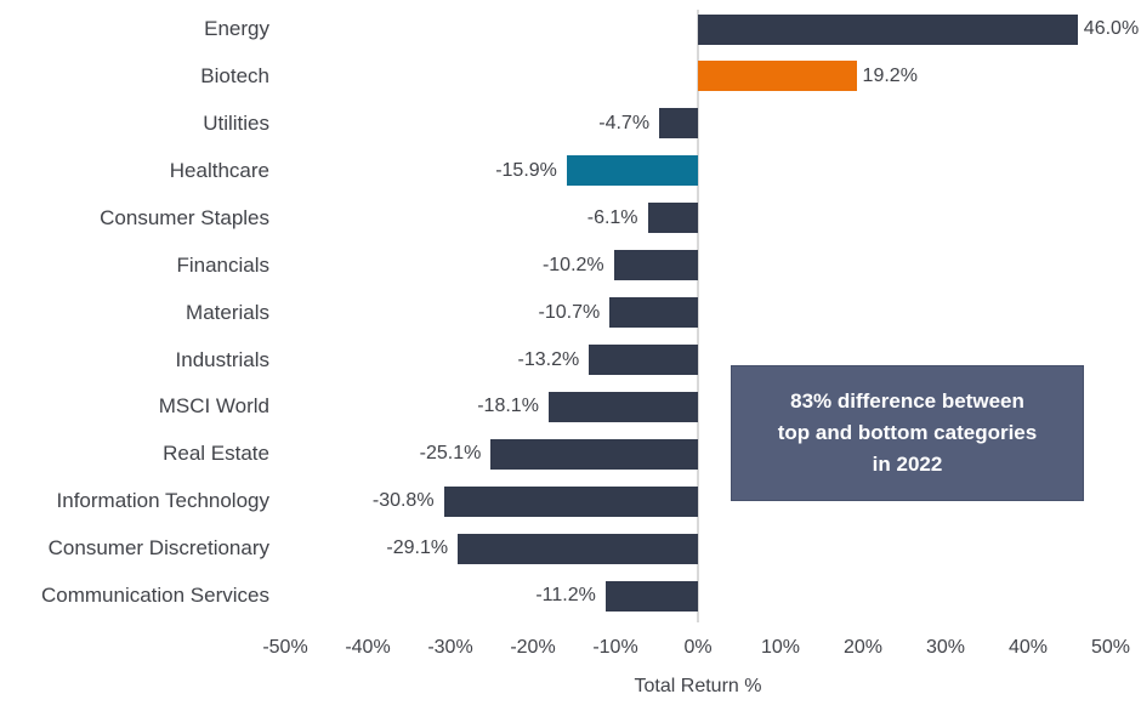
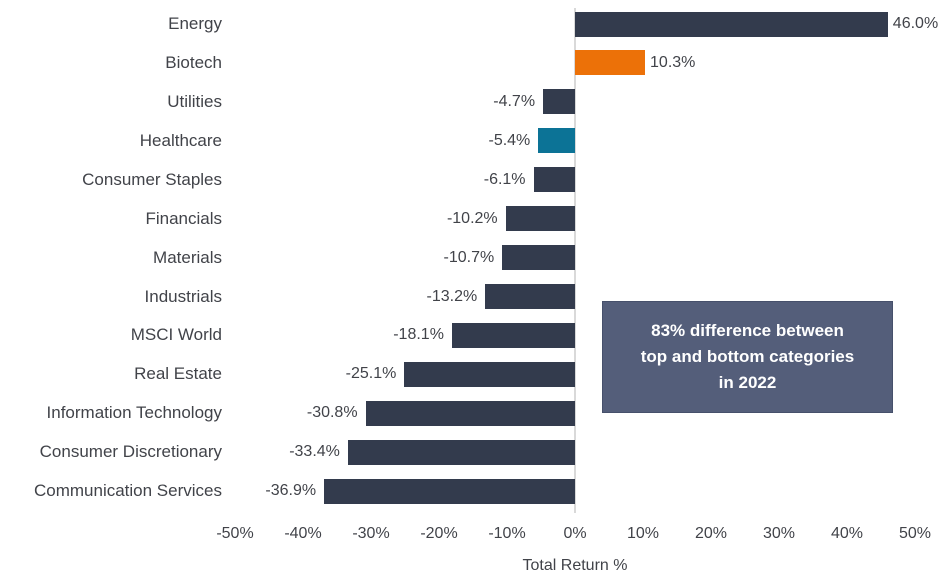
Biotech: 19.2% -> 10.3%
Healthcare: -15.9% -> -5.4%
Consumer Discretionary: -29.1% -> -33.4%
Communication Services: -11.2% -> -36.9%
